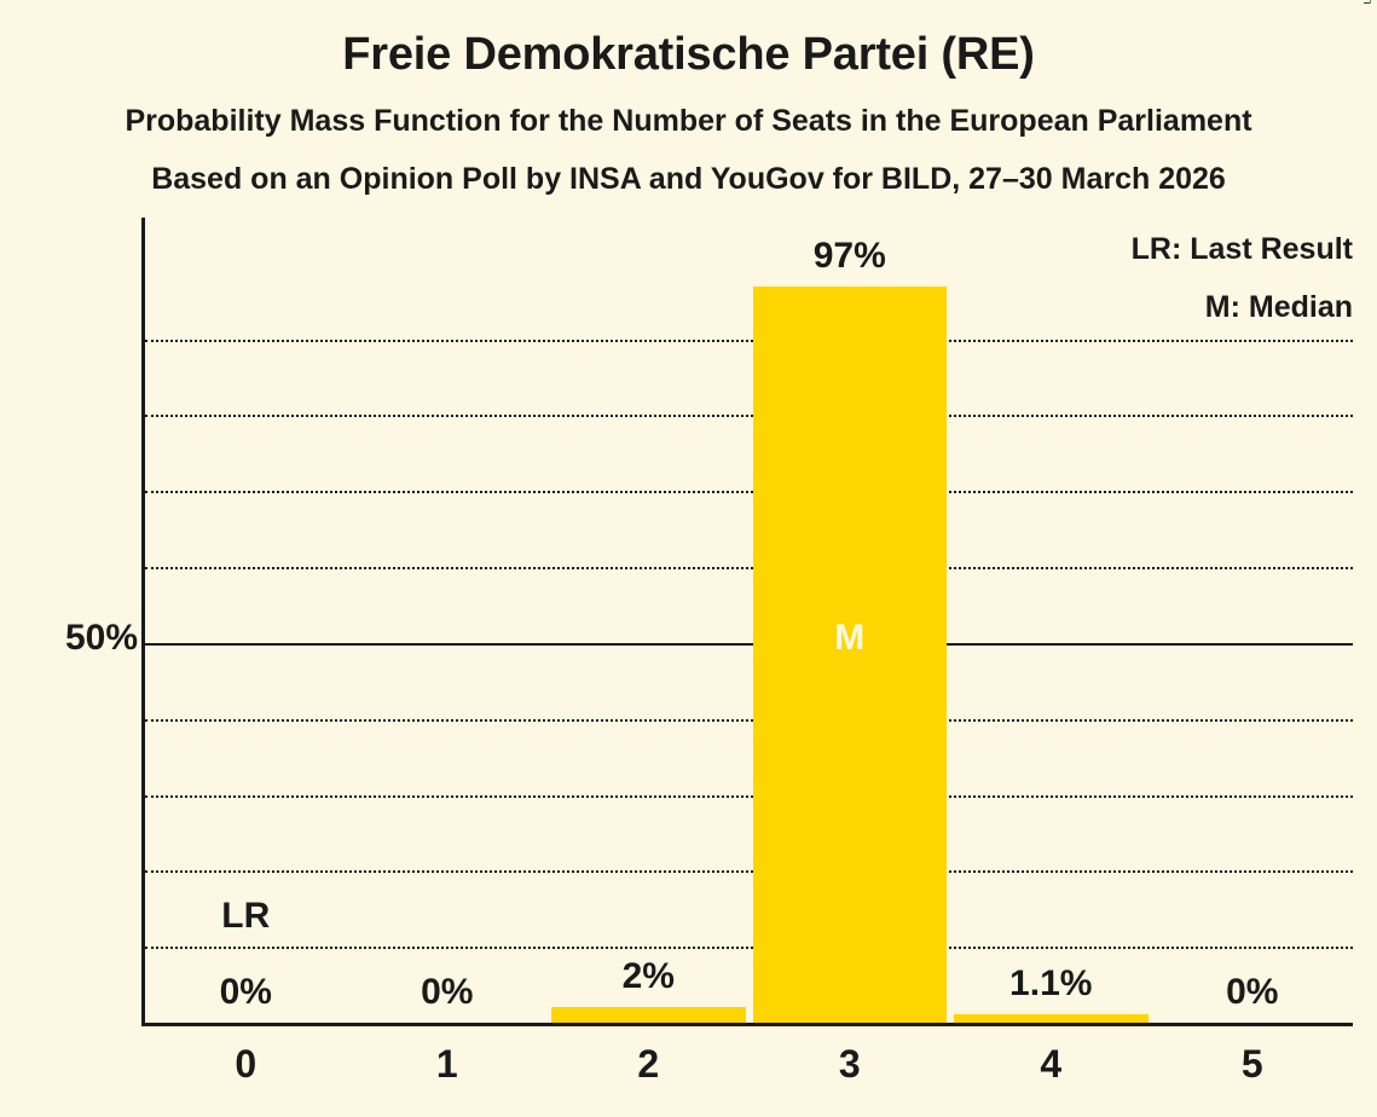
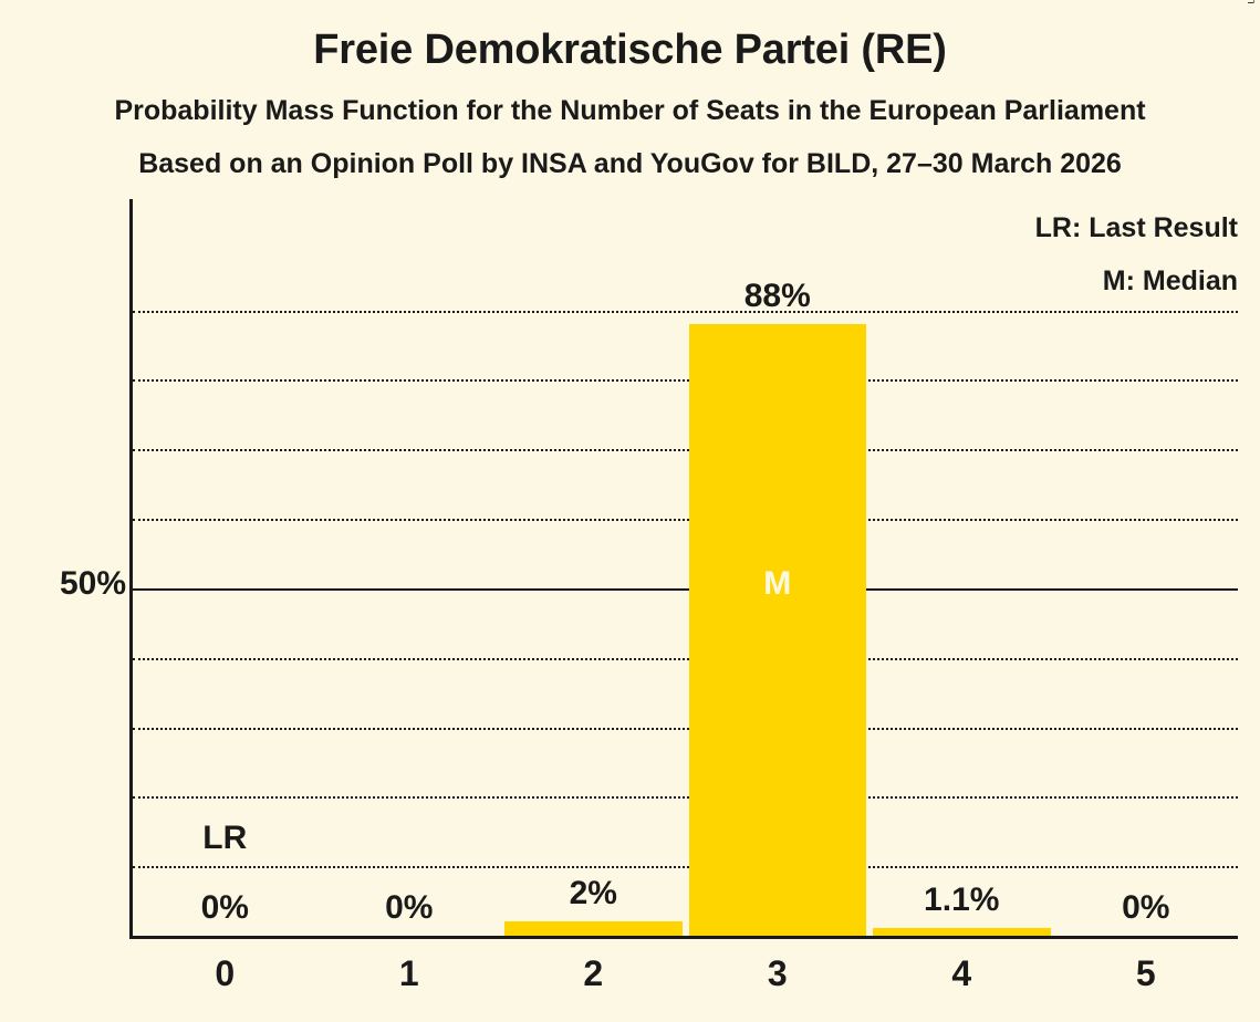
3: 97% -> 88%
